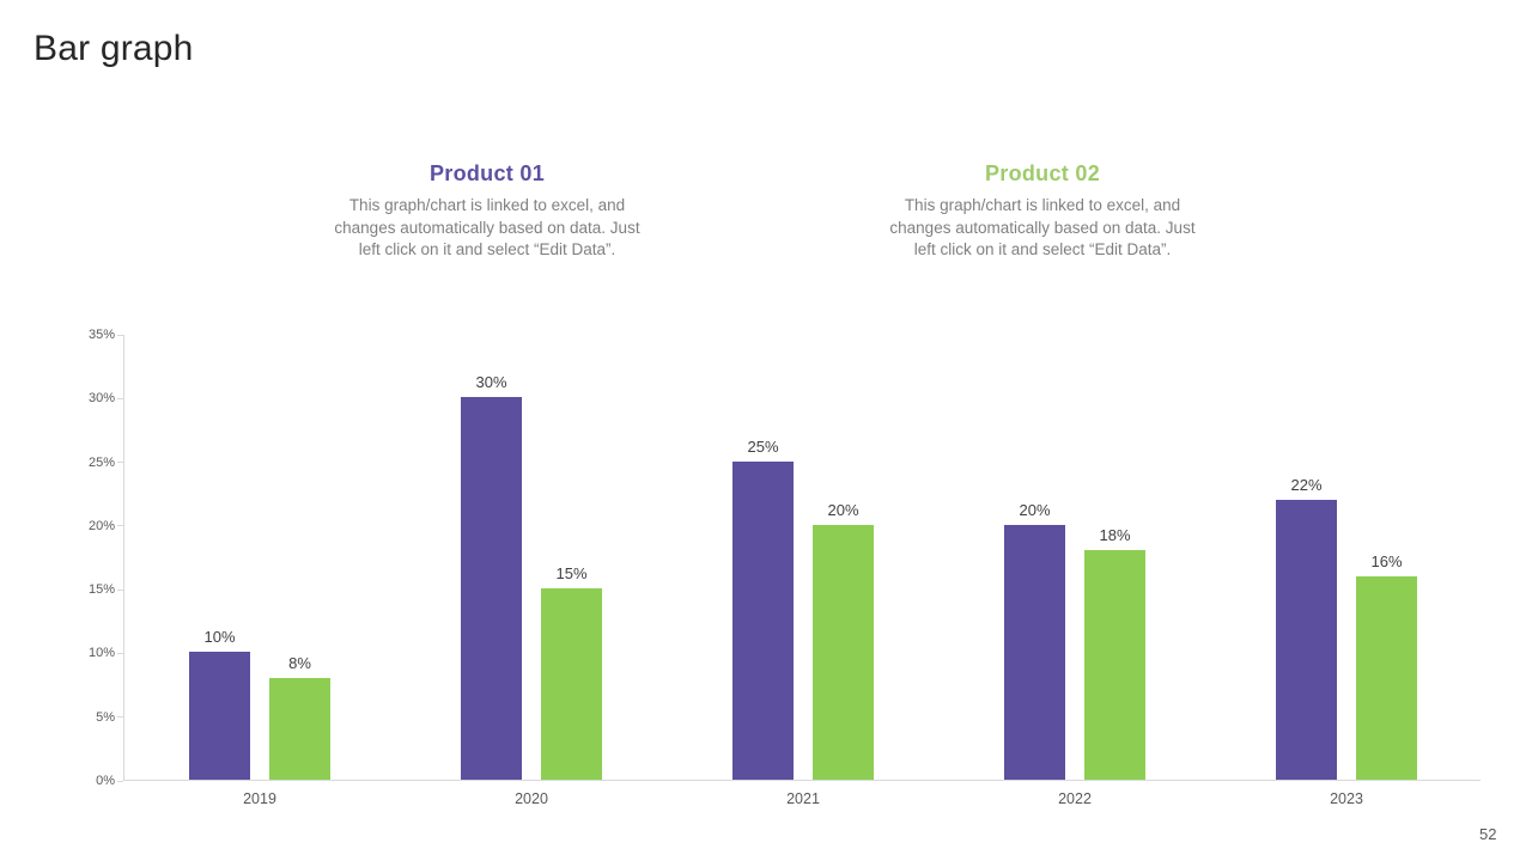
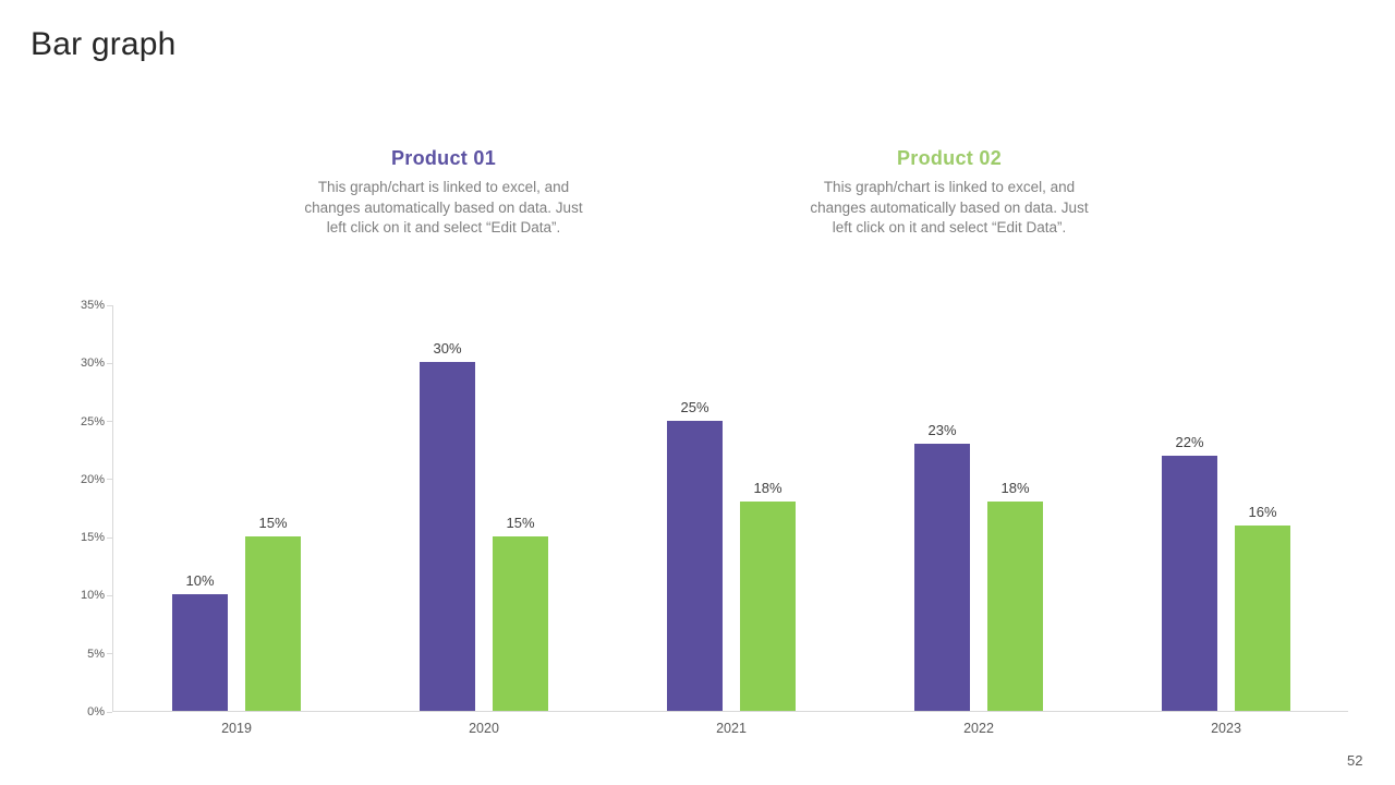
Product 02/2019: 8% -> 15%
Product 02/2021: 20% -> 18%
Product 01/2022: 20% -> 23%
